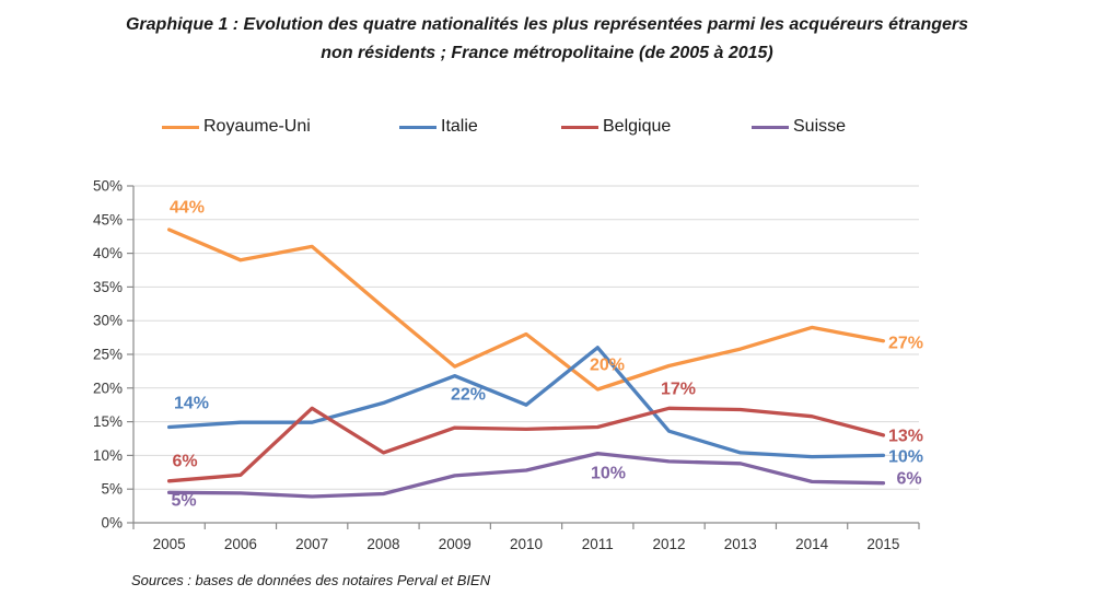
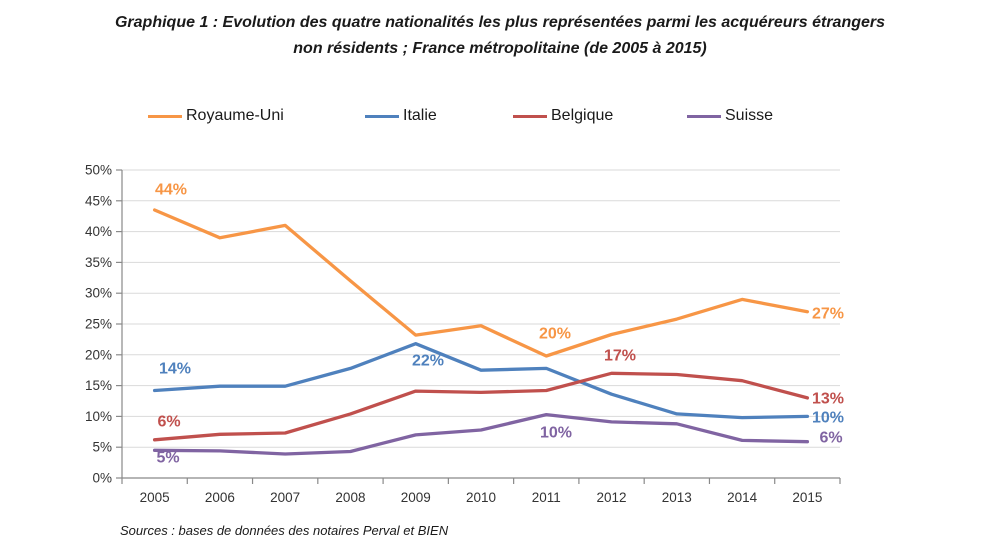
Belgique/2007: 17% -> 7%
Royaume-Uni/2010: 28% -> 25%
Italie/2011: 26% -> 18%
